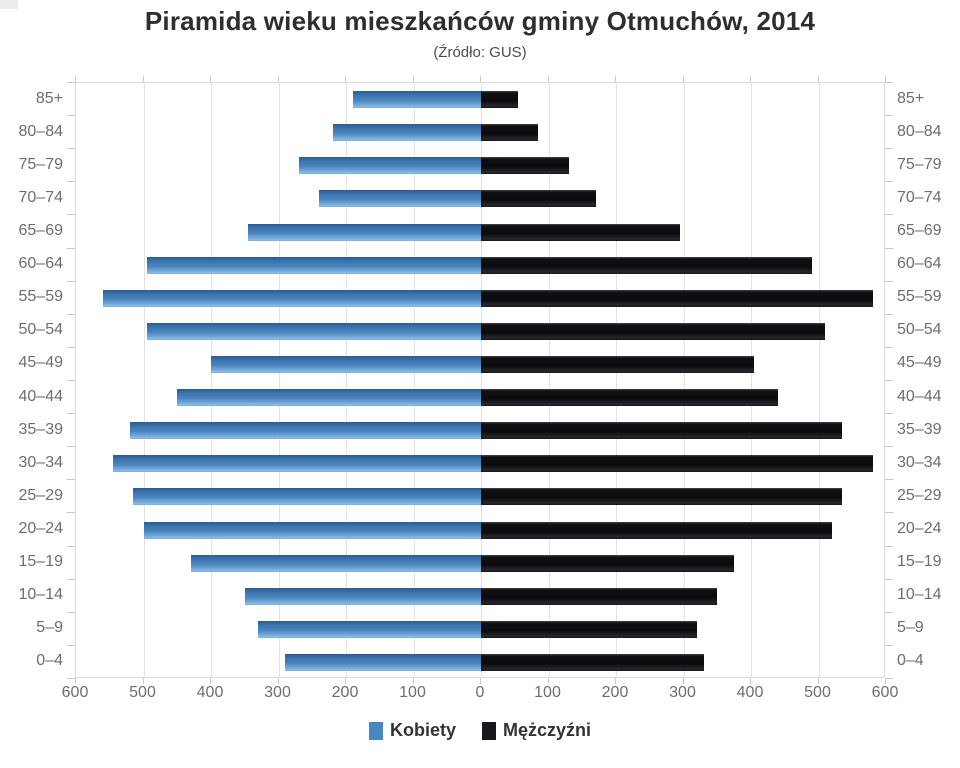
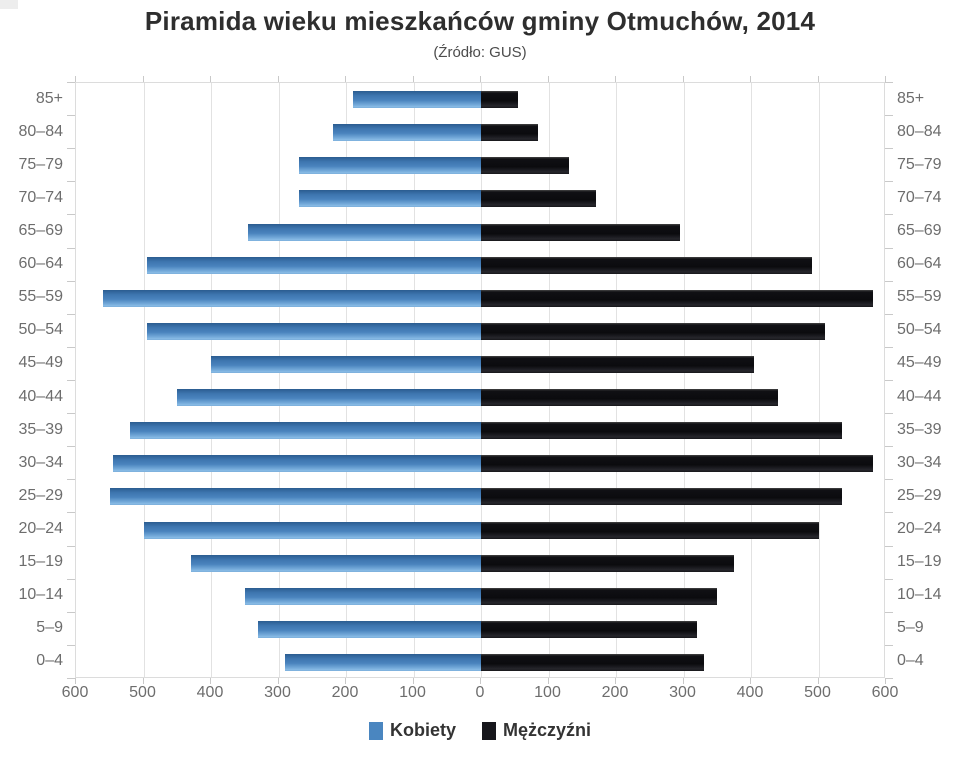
Kobiety/70–74: 240 -> 270
Kobiety/25–29: 520 -> 550
Mężczyźni/20–24: 520 -> 500
